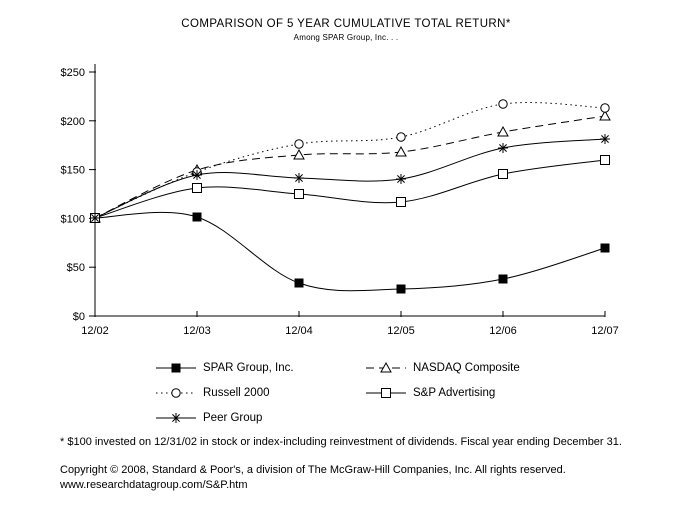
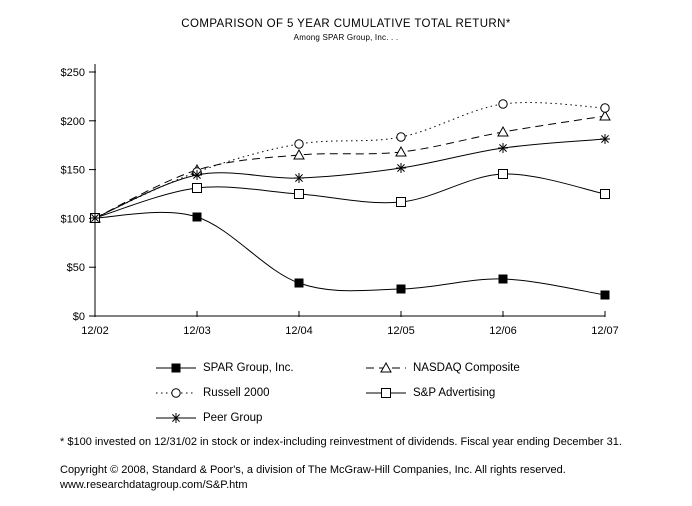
Peer Group/12/05: $140 -> $150
SPAR Group, Inc./12/07: $70 -> $20
S&P Advertising/12/07: $160 -> $120
